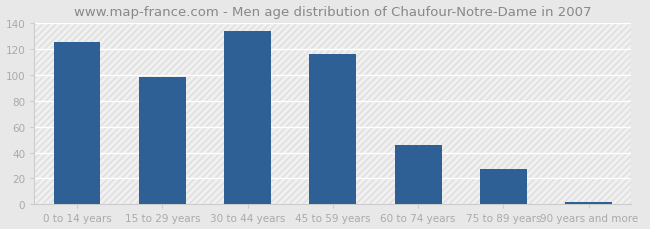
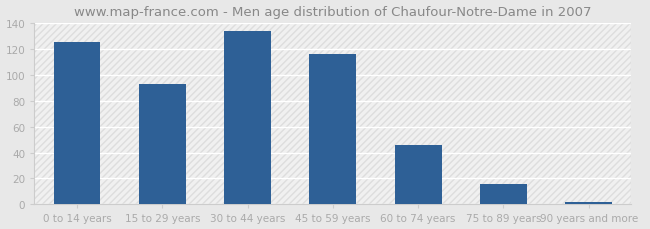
15 to 29 years: 98 -> 93
75 to 89 years: 27 -> 16
